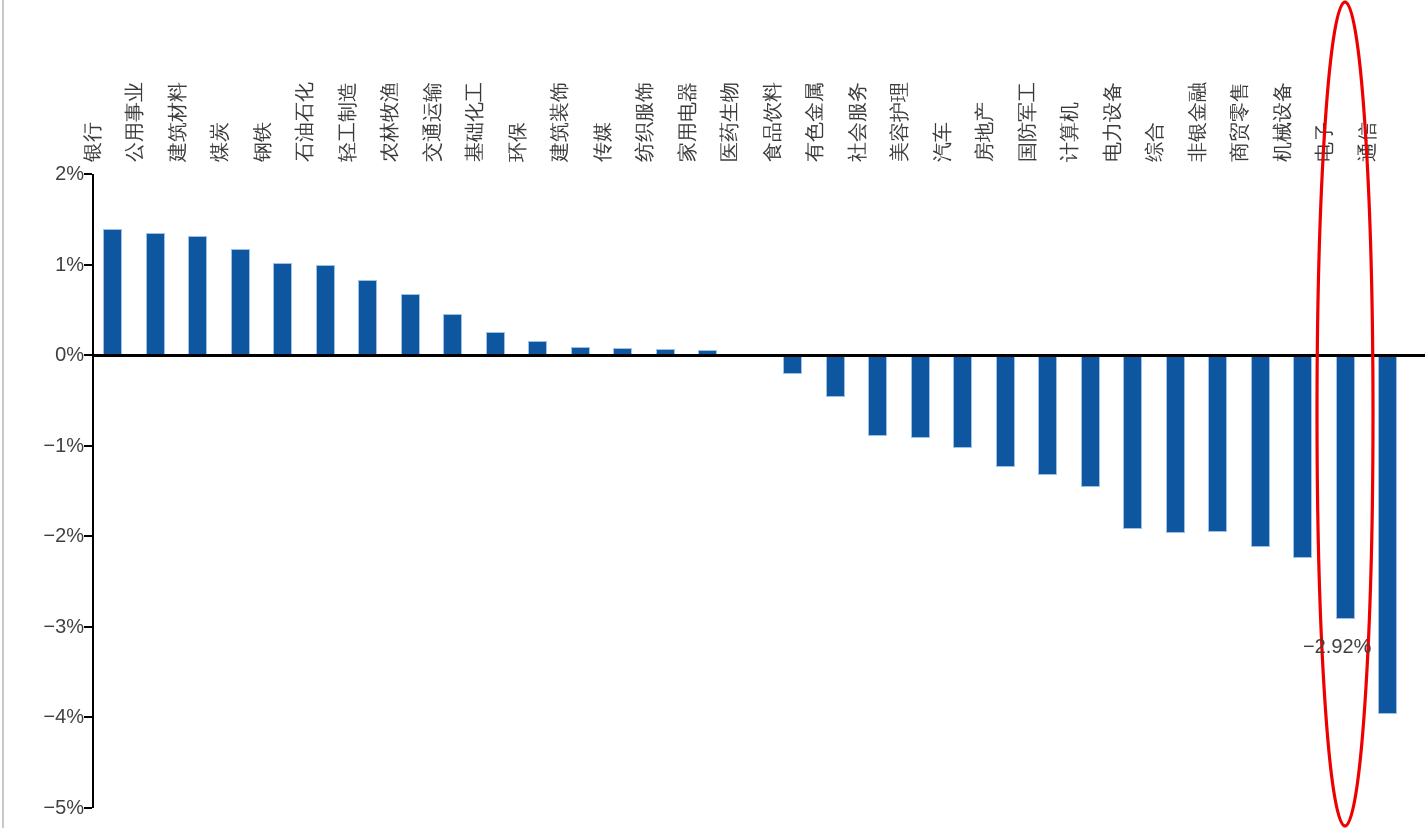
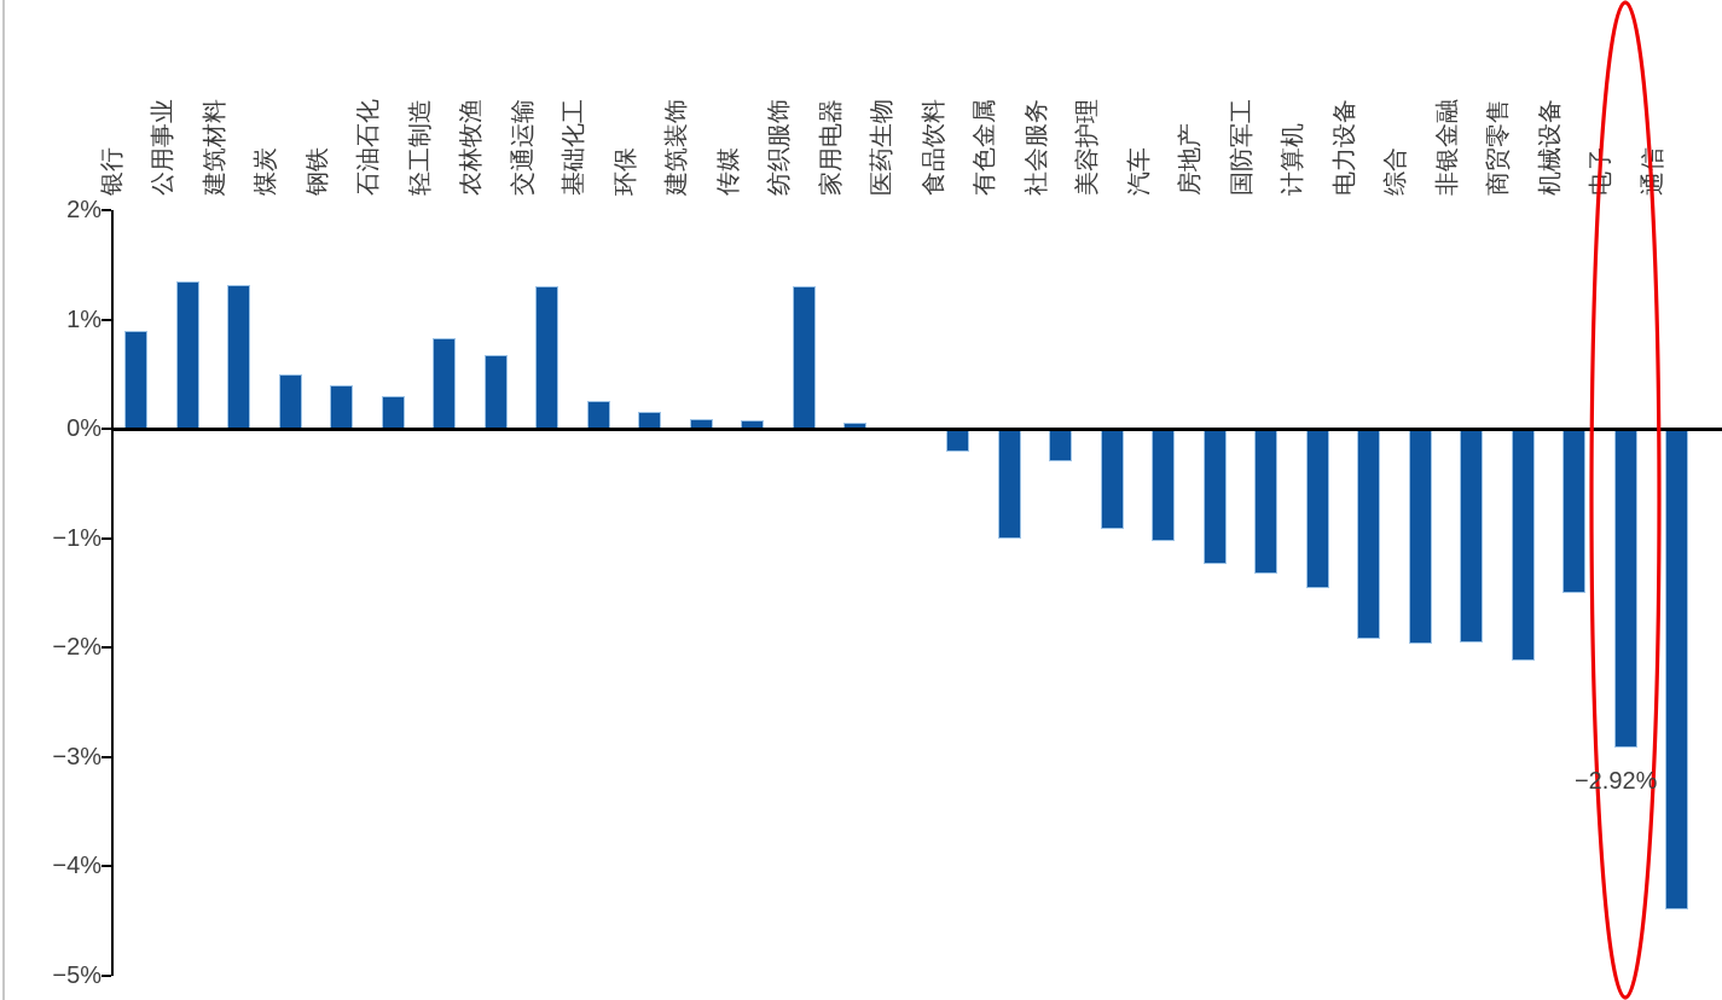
银行: 1.4% -> 0.9%
煤炭: 1.2% -> 0.5%
钢铁: 1.0% -> 0.4%
石油石化: 1.0% -> 0.3%
交通运输: 0.5% -> 1.3%
纺织服饰: 0.1% -> 1.3%
有色金属: -0.5% -> -1.0%
社会服务: -0.9% -> -0.3%
机械设备: -2.2% -> -1.5%
通信: -4.0% -> -4.4%
